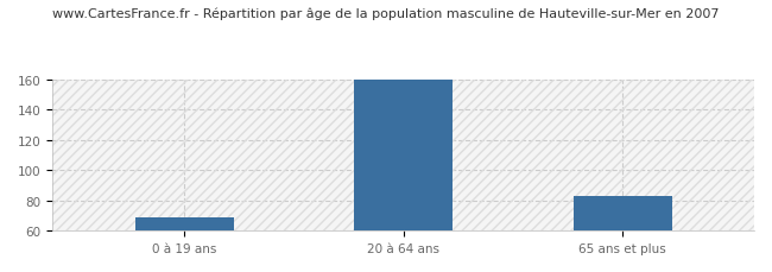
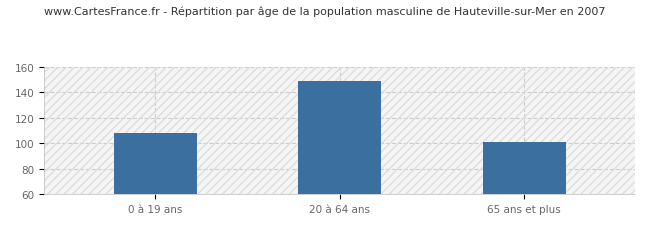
0 à 19 ans: 69 -> 108
20 à 64 ans: 160 -> 149
65 ans et plus: 83 -> 101
